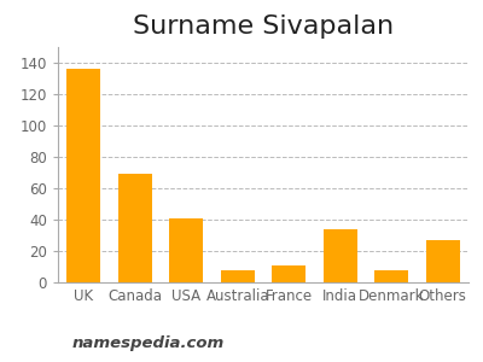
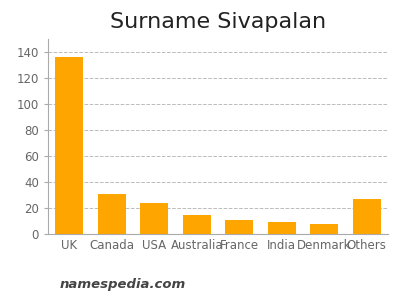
Canada: 69 -> 31
USA: 41 -> 24
Australia: 8 -> 15
India: 34 -> 9
